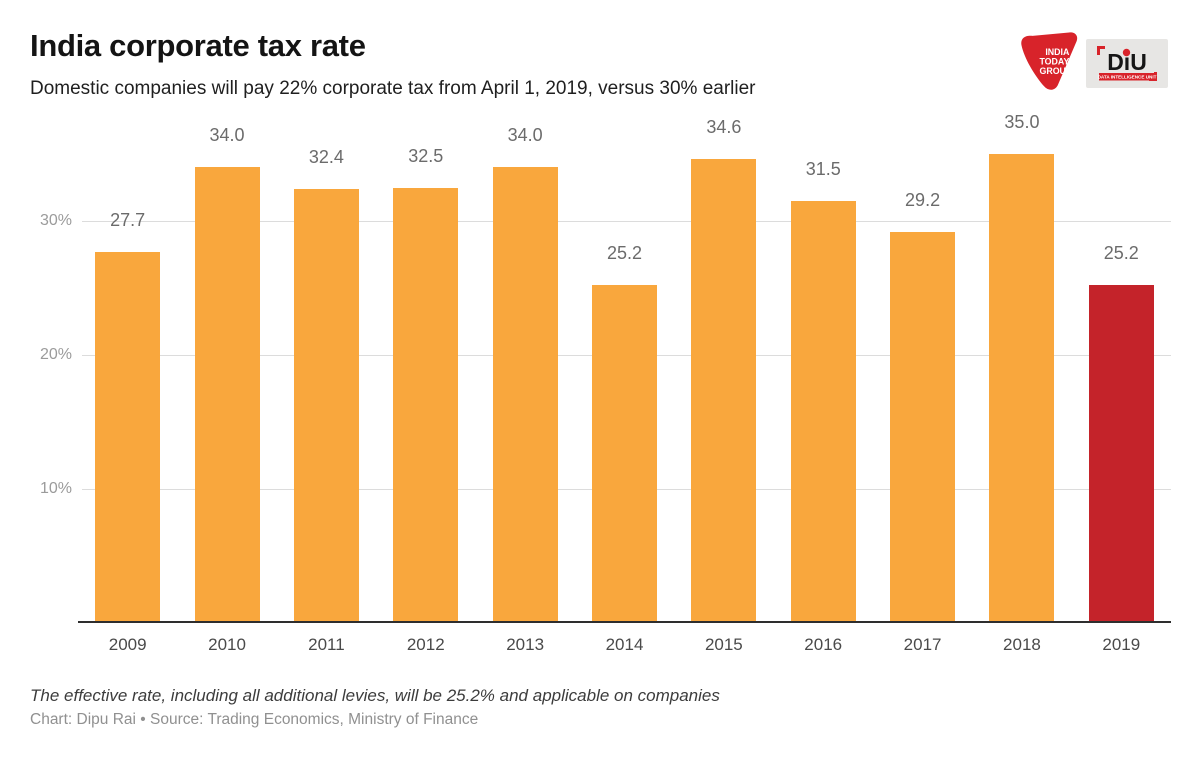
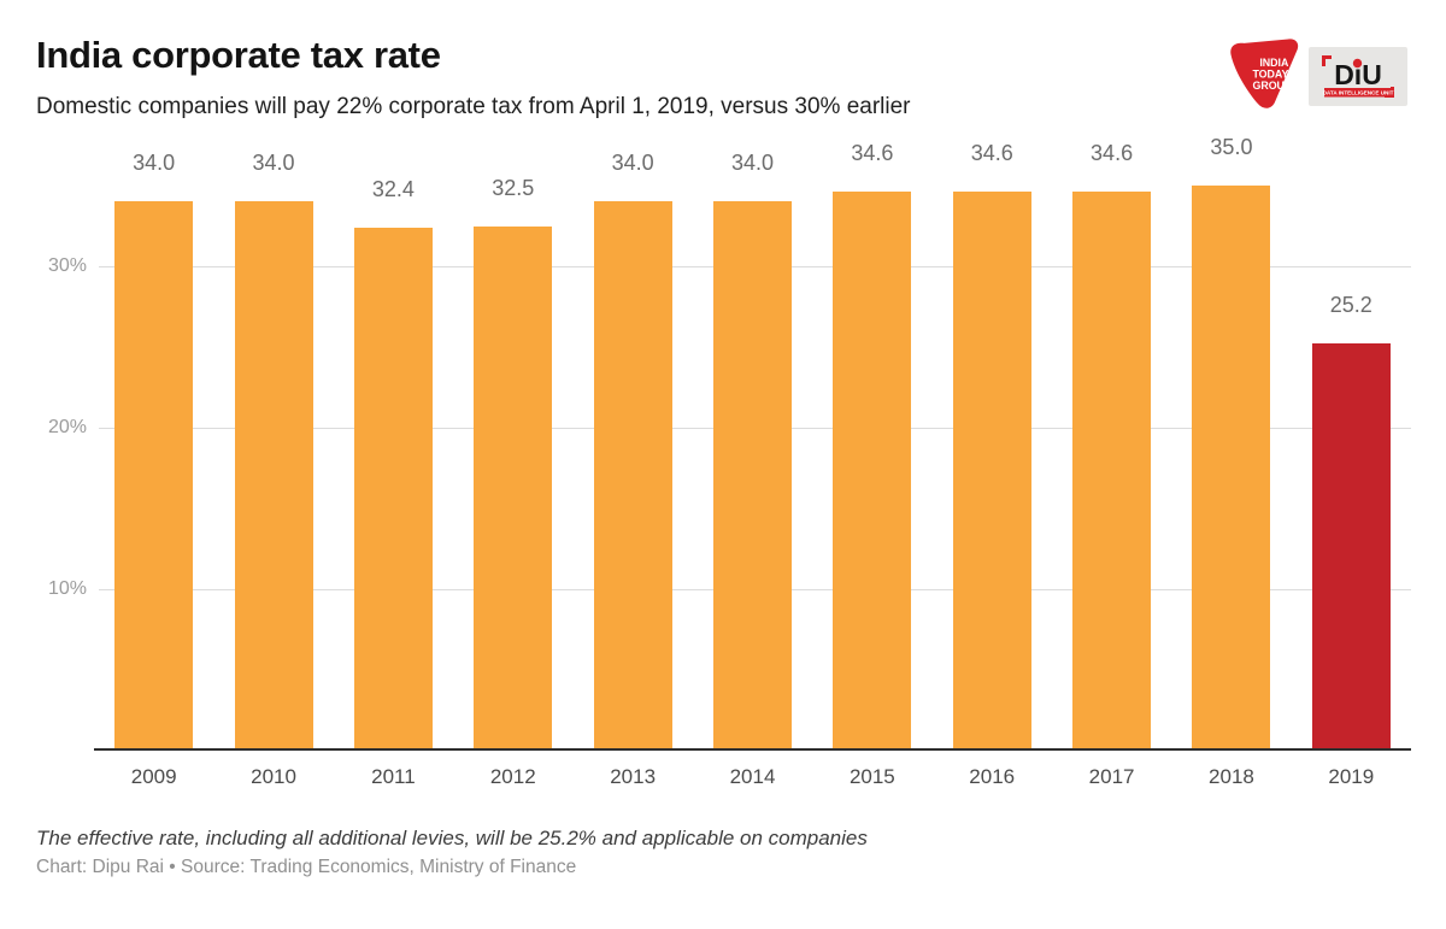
2009: 27.7 -> 34.0
2014: 25.2 -> 34.0
2016: 31.5 -> 34.6
2017: 29.2 -> 34.6
